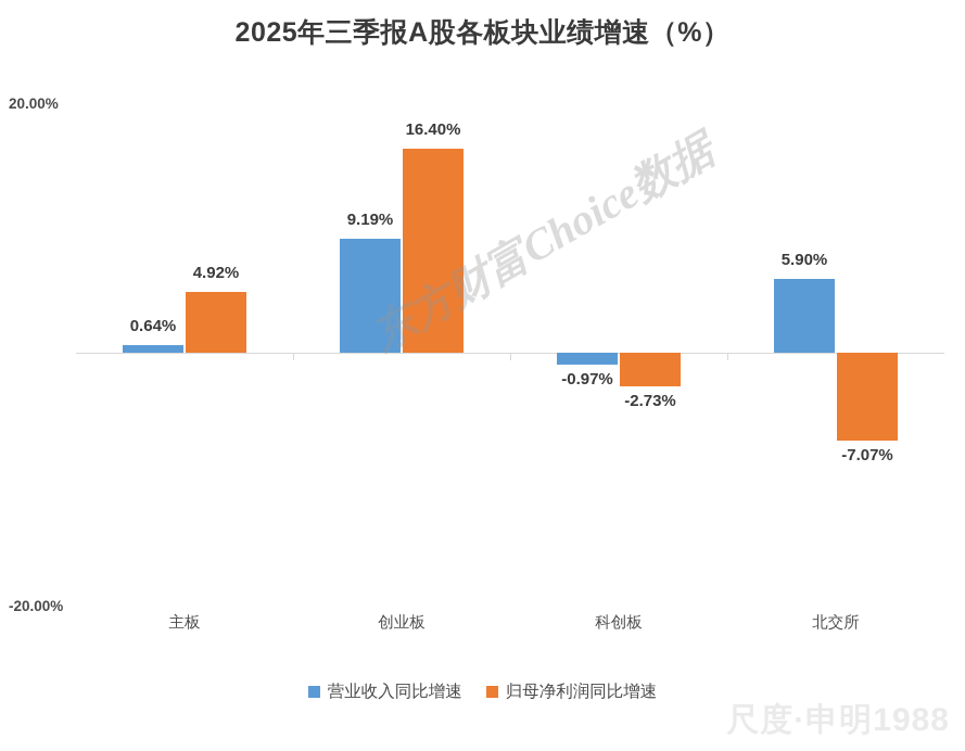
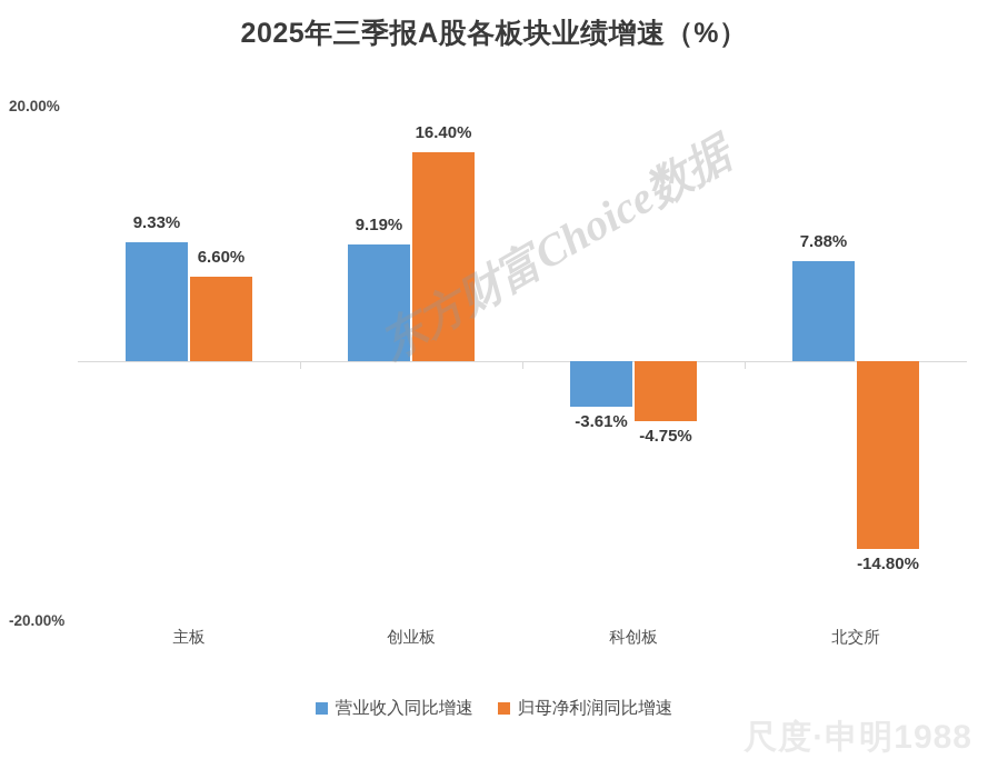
营业收入同比增速/主板: 0.64% -> 9.33%
归母净利润同比增速/主板: 4.92% -> 6.60%
营业收入同比增速/科创板: -0.97% -> -3.61%
归母净利润同比增速/科创板: -2.73% -> -4.75%
营业收入同比增速/北交所: 5.90% -> 7.88%
归母净利润同比增速/北交所: -7.07% -> -14.80%
